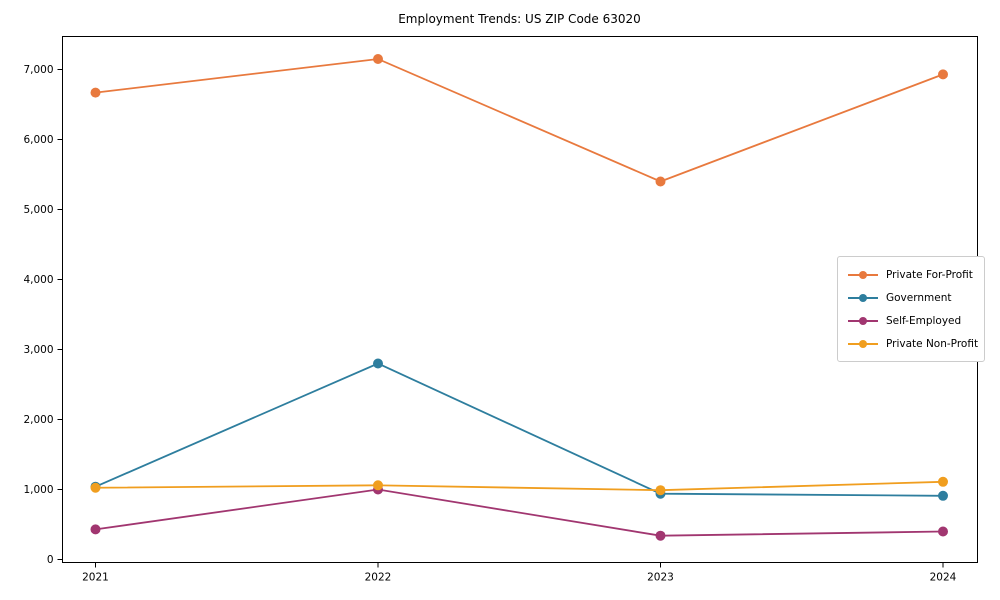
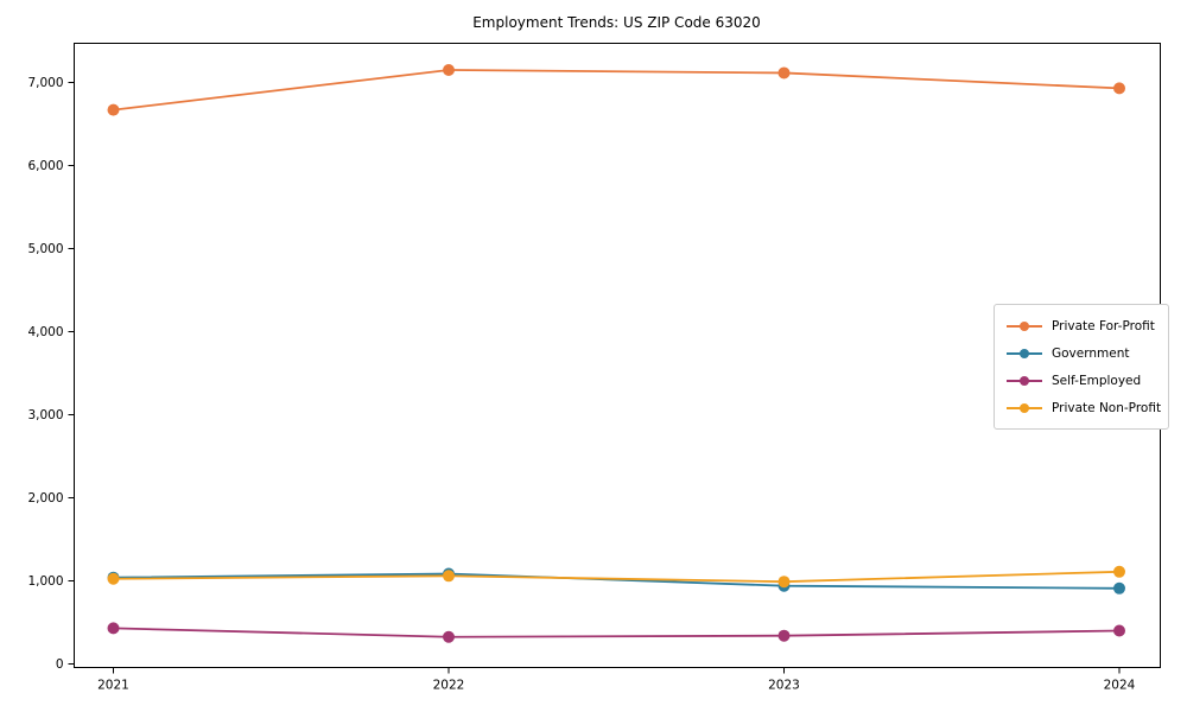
Government/2022: 2800 -> 1100
Self-Employed/2022: 1000 -> 300
Private For-Profit/2023: 5400 -> 7100
